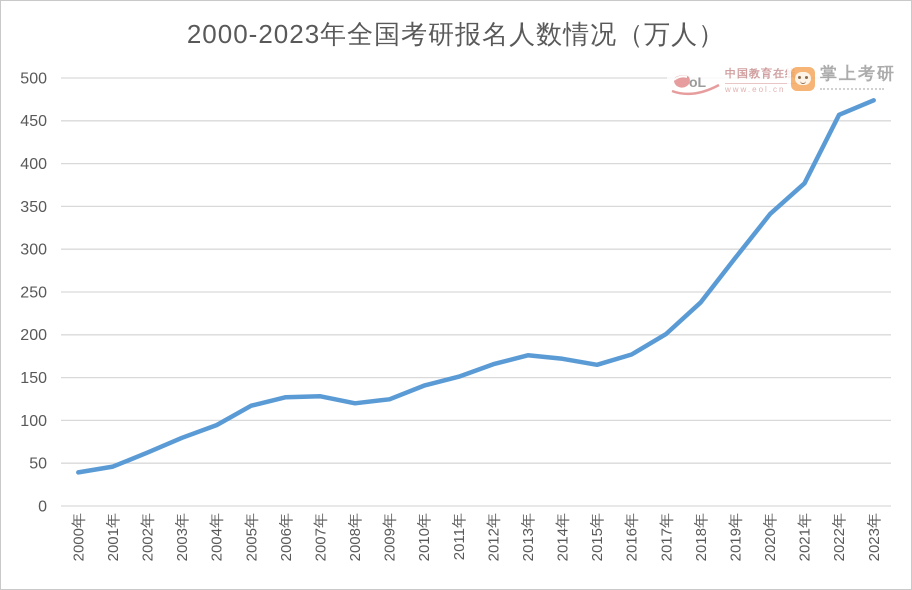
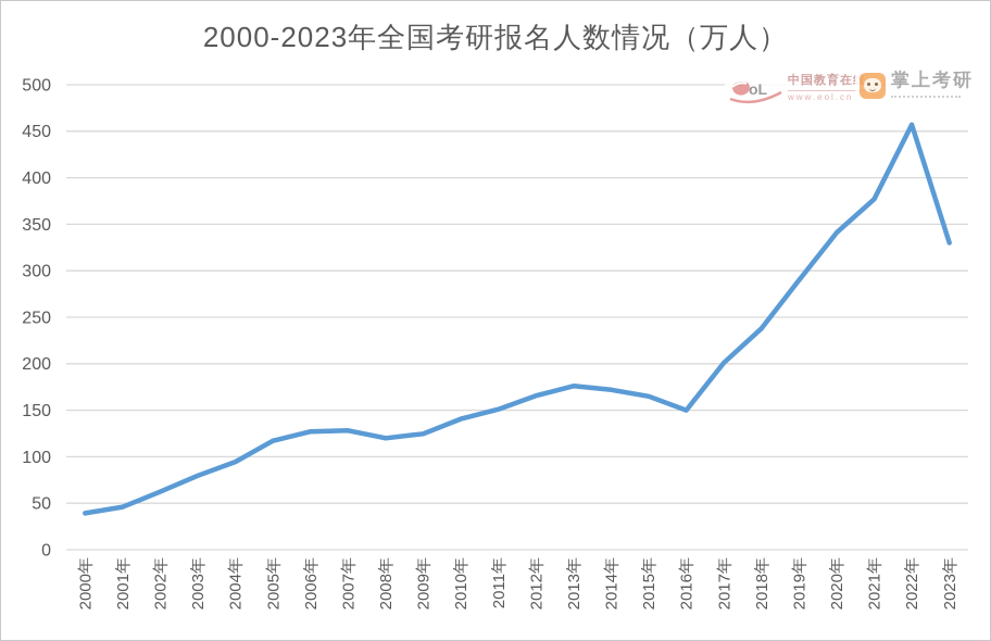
2016年: 180 -> 150
2023年: 470 -> 330
